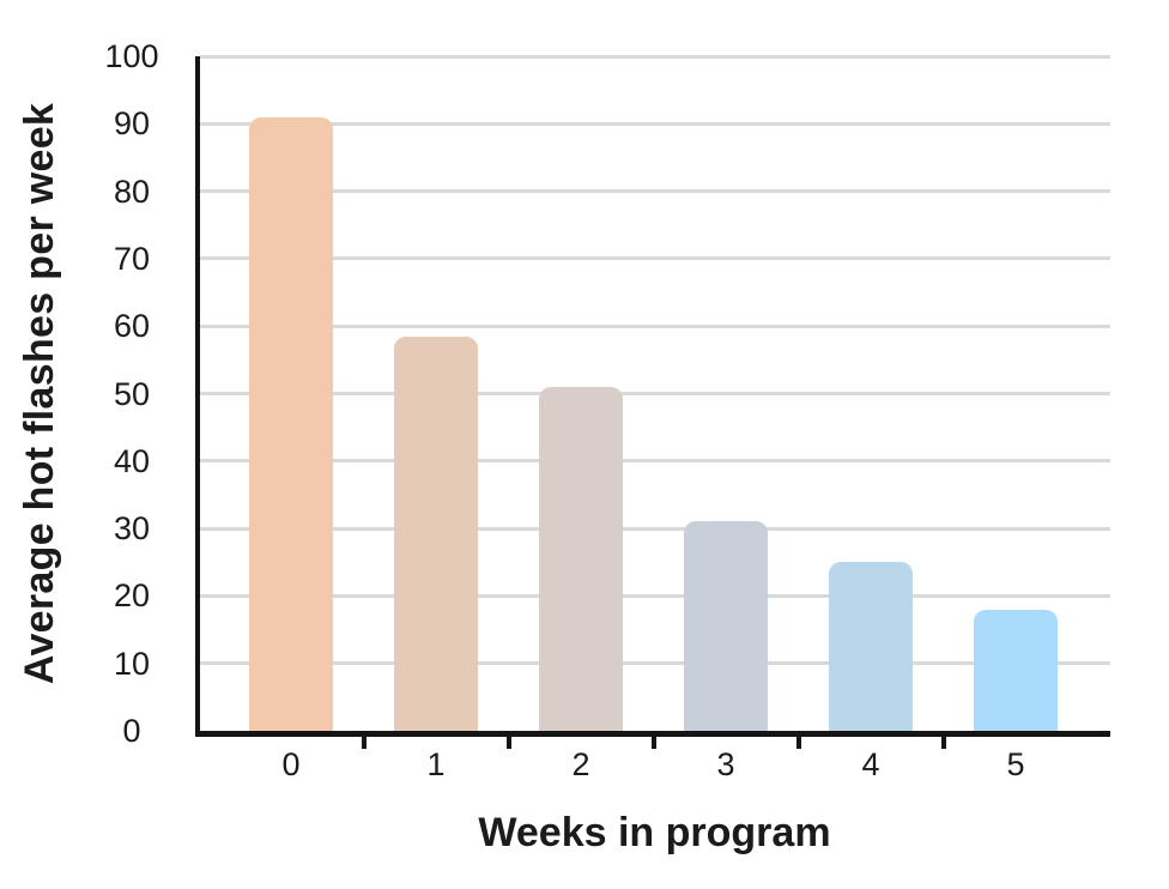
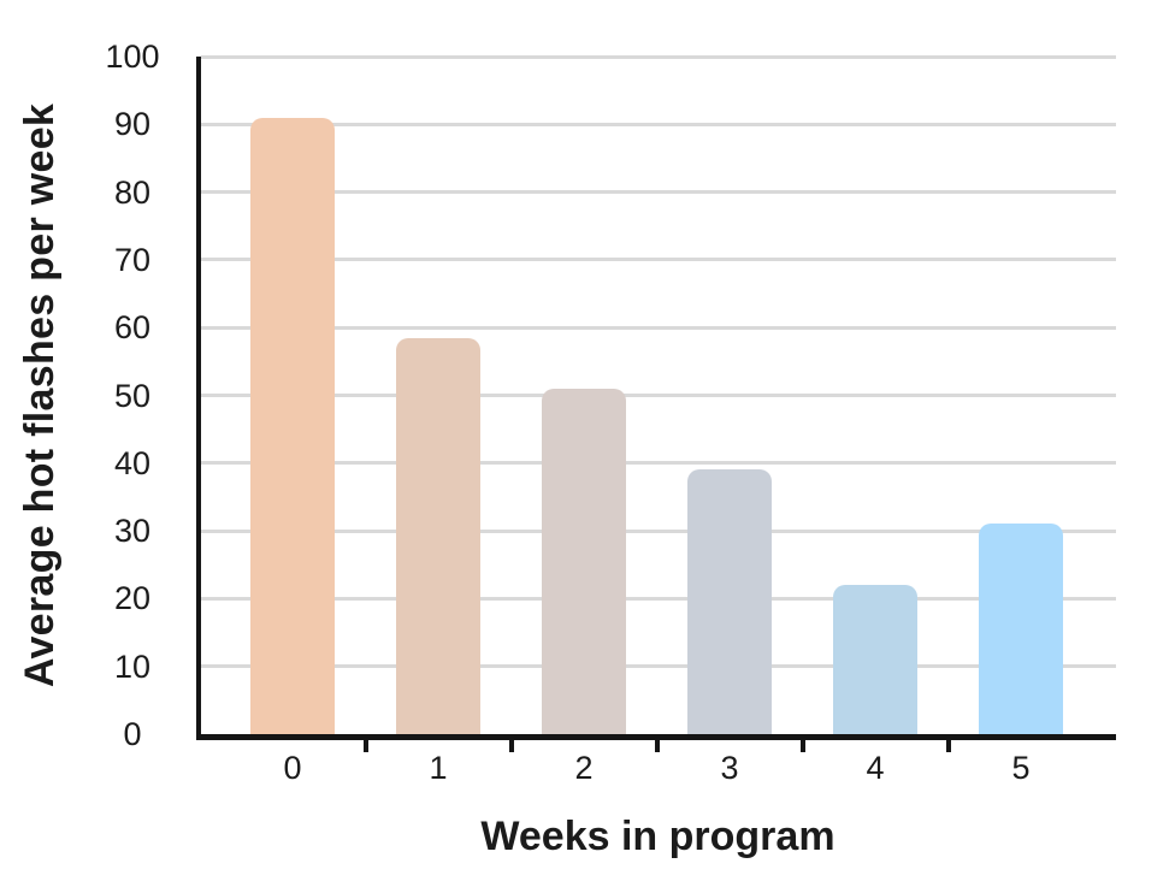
3: 31 -> 39
4: 25 -> 22
5: 18 -> 31
